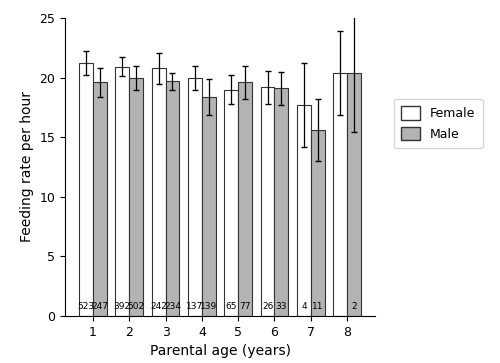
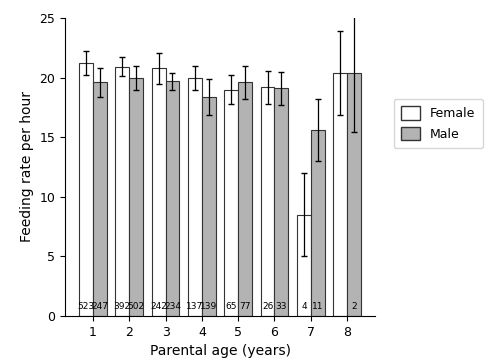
Female/7: 17.7 -> 8.5
